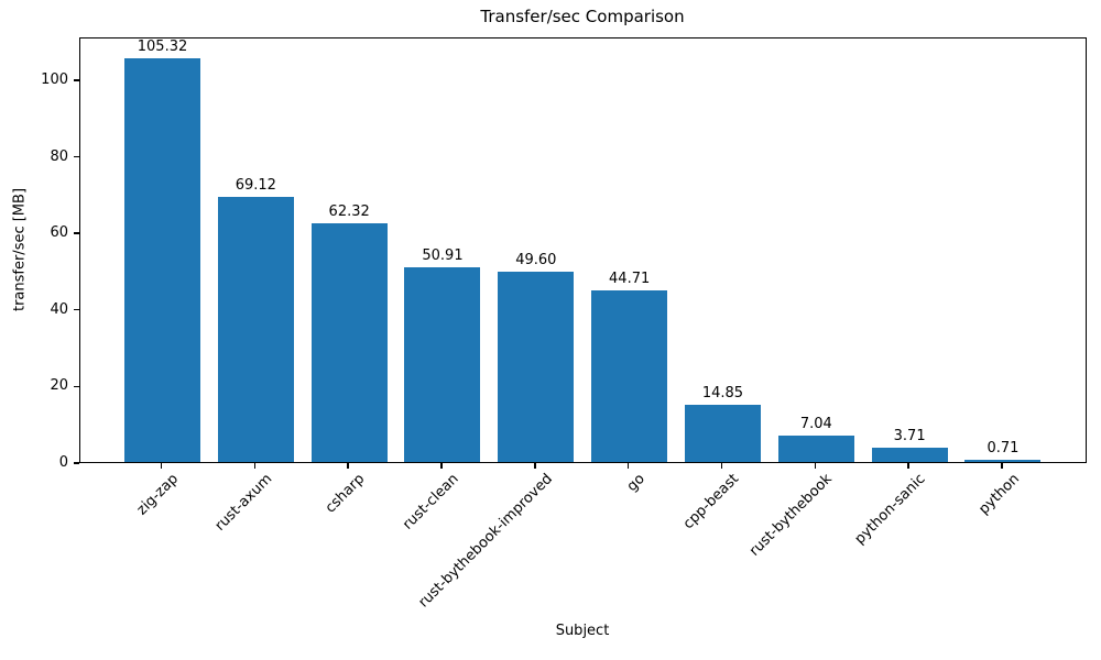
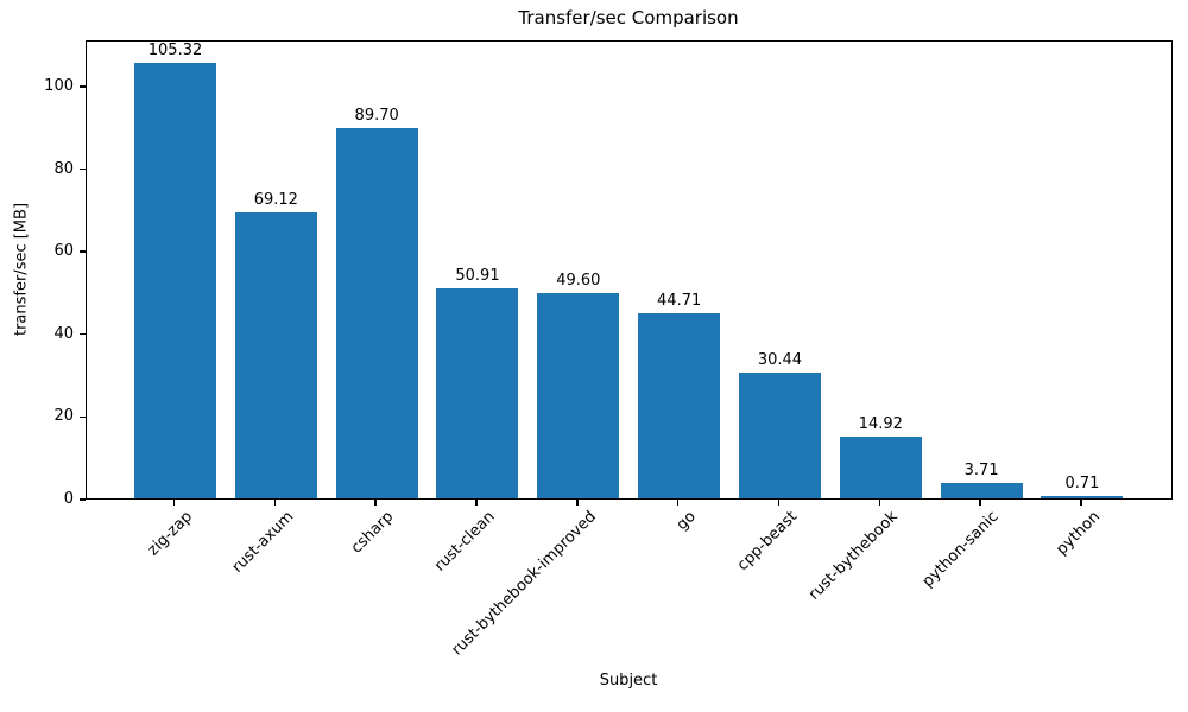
csharp: 62.32 -> 89.70
cpp-beast: 14.85 -> 30.44
rust-bythebook: 7.04 -> 14.92
